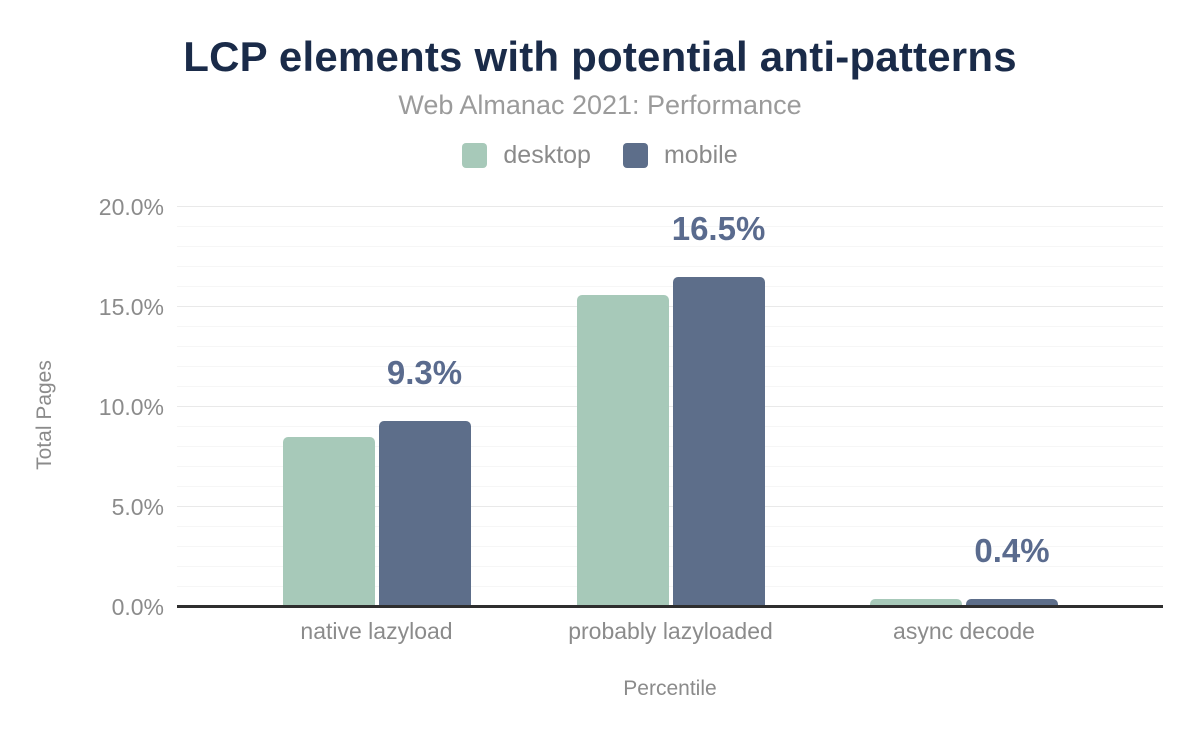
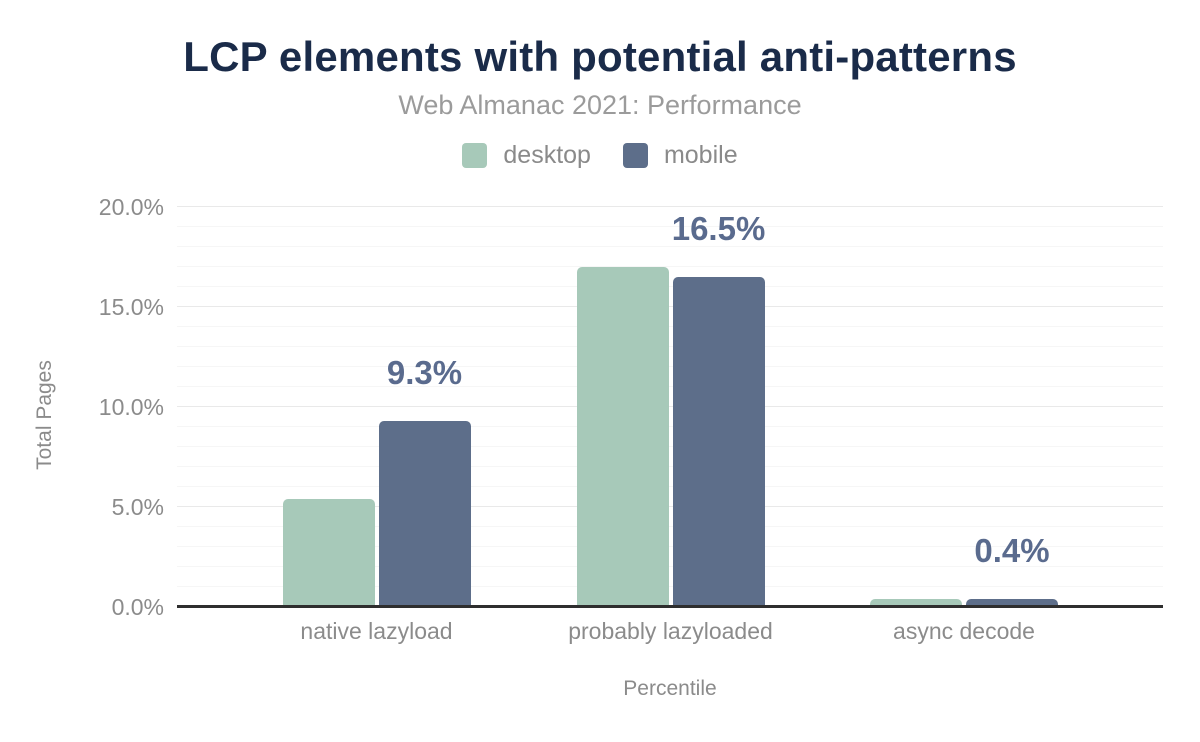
desktop/native lazyload: 8.5% -> 5.4%
desktop/probably lazyloaded: 15.6% -> 17.0%
